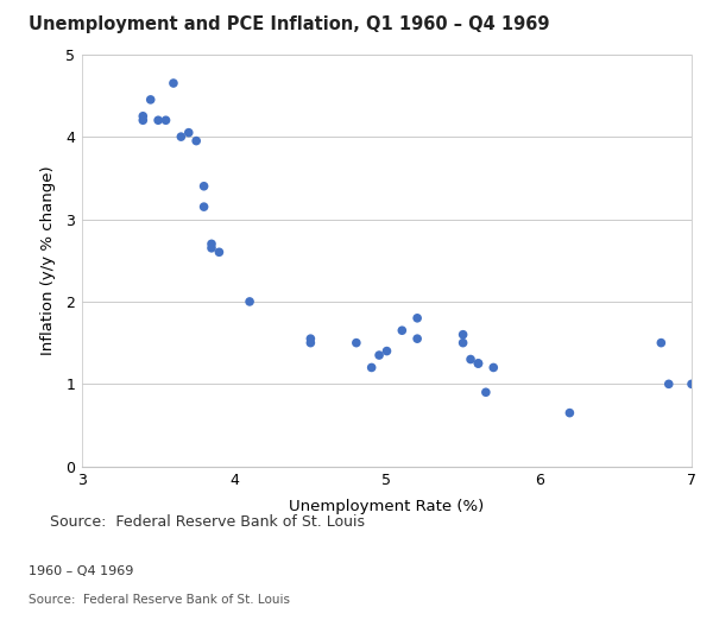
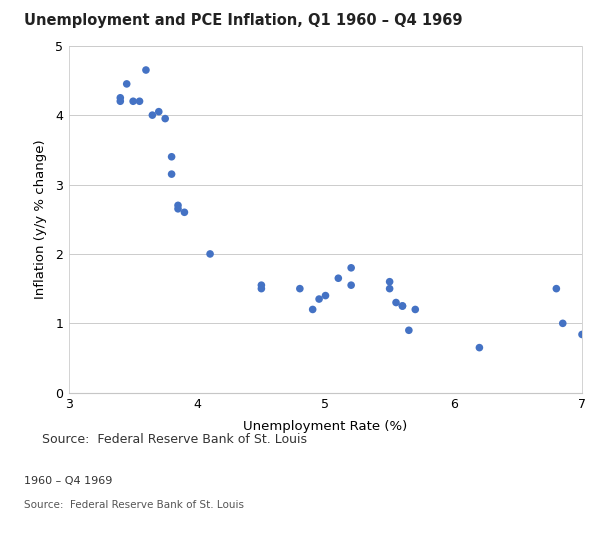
7: 1.00 -> 0.84
